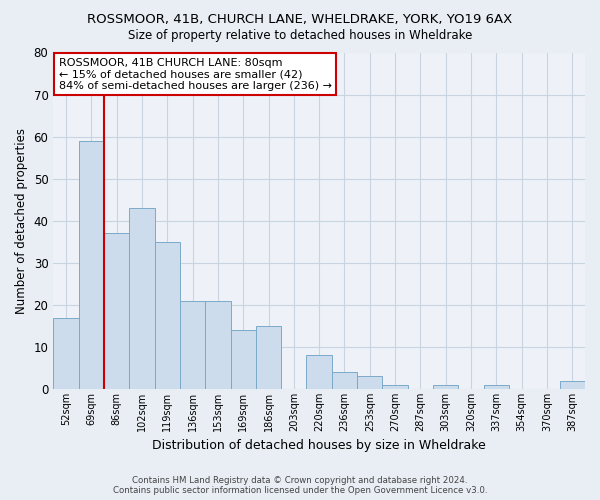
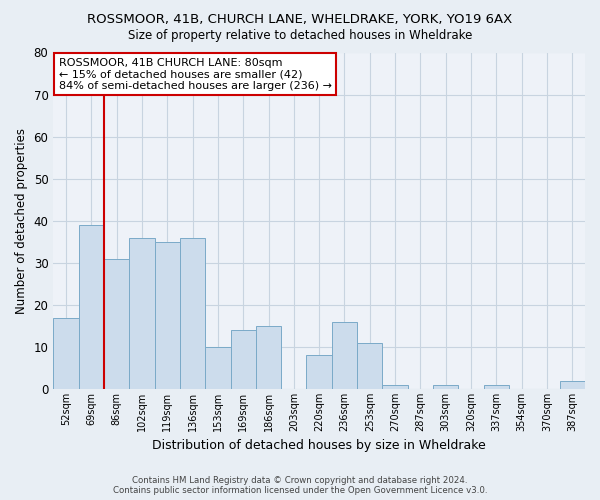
69sqm: 59 -> 39
86sqm: 37 -> 31
102sqm: 43 -> 36
136sqm: 21 -> 36
153sqm: 21 -> 10
236sqm: 4 -> 16
253sqm: 3 -> 11
